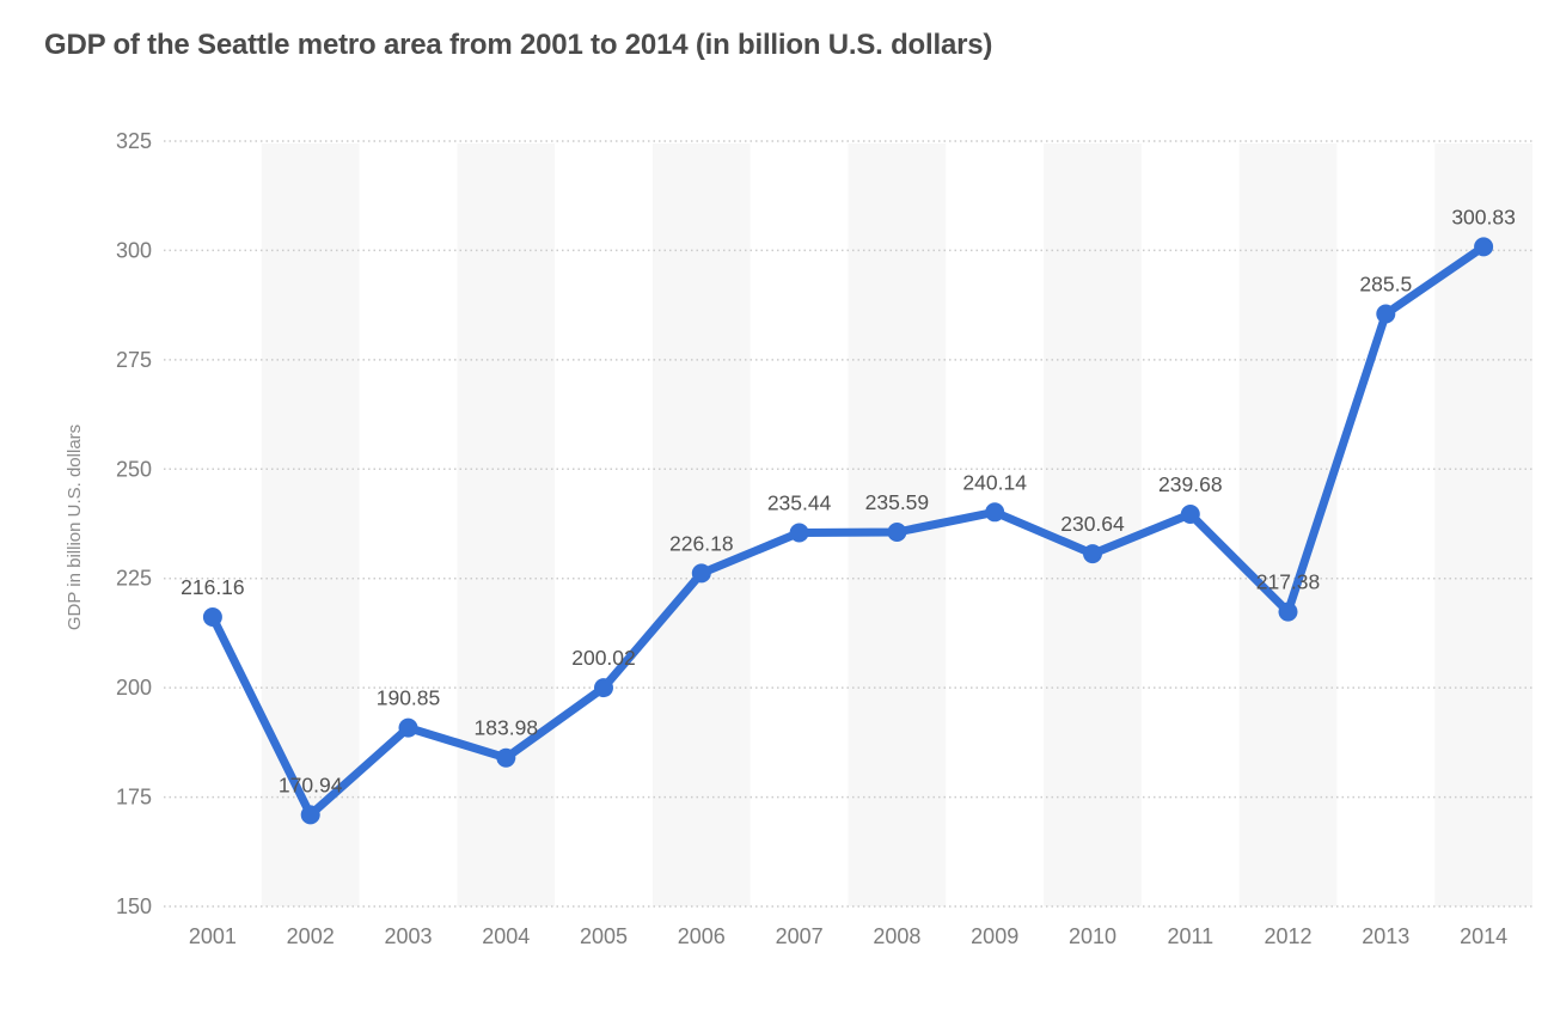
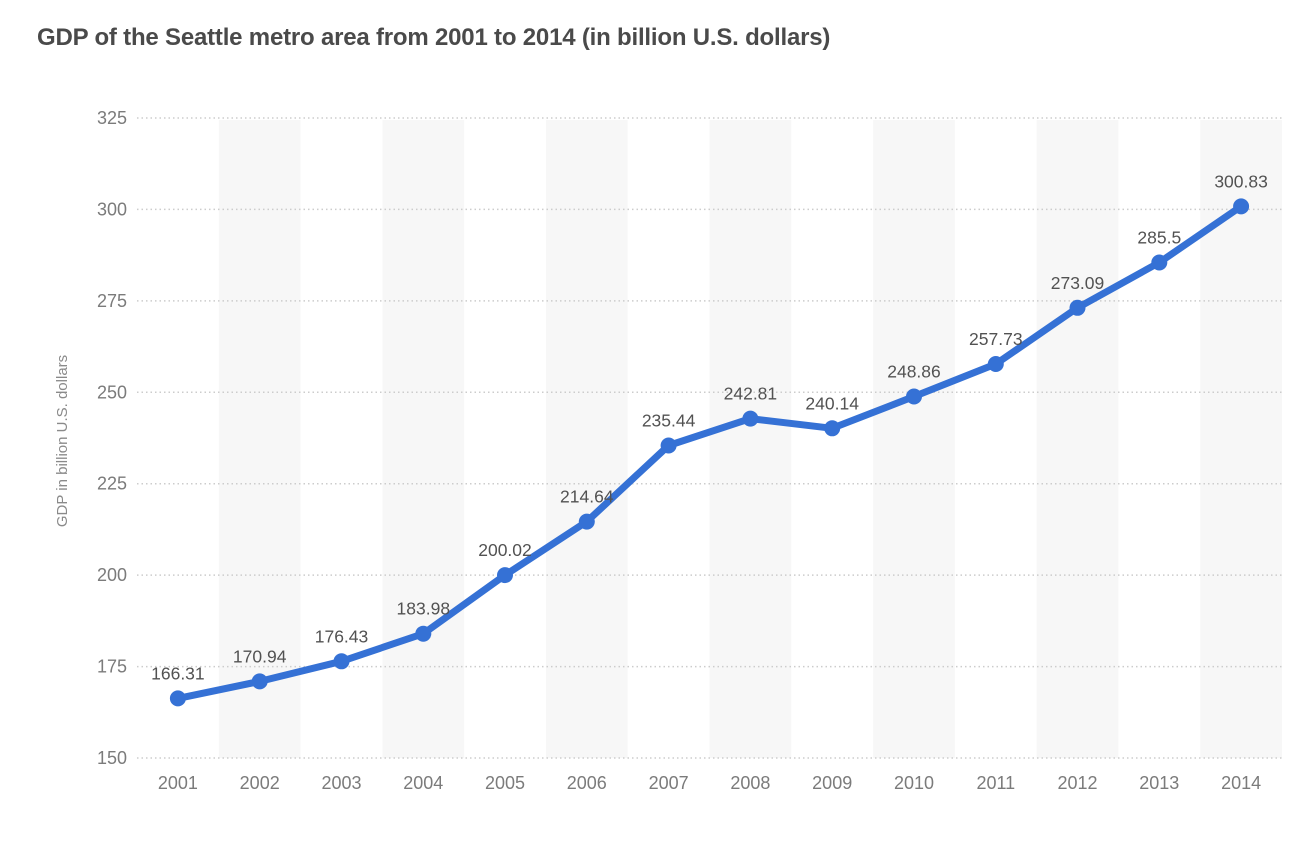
2001: 216.16 -> 166.31
2003: 190.85 -> 176.43
2006: 226.18 -> 214.64
2008: 235.59 -> 242.81
2010: 230.64 -> 248.86
2011: 239.68 -> 257.73
2012: 217.38 -> 273.09
